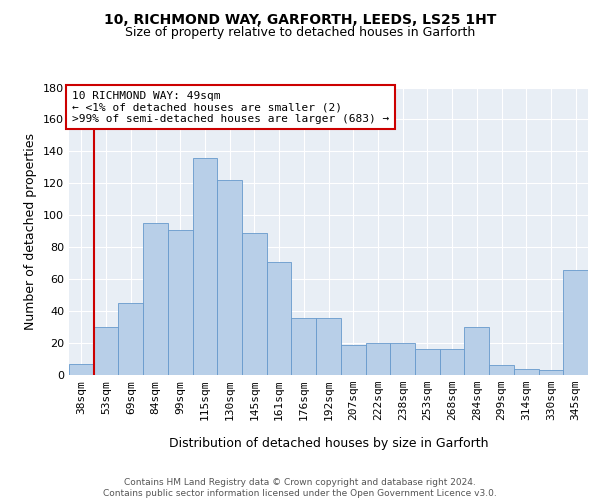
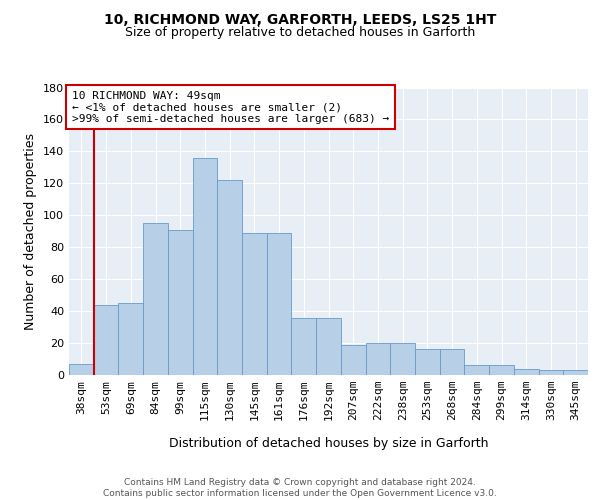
53sqm: 30 -> 44
161sqm: 71 -> 89
284sqm: 30 -> 6
345sqm: 66 -> 3
